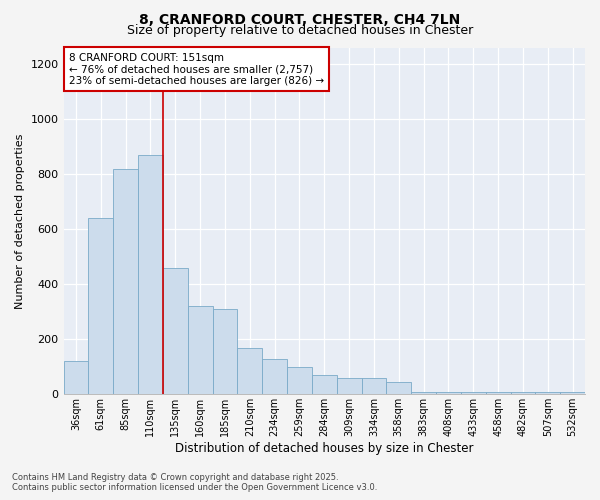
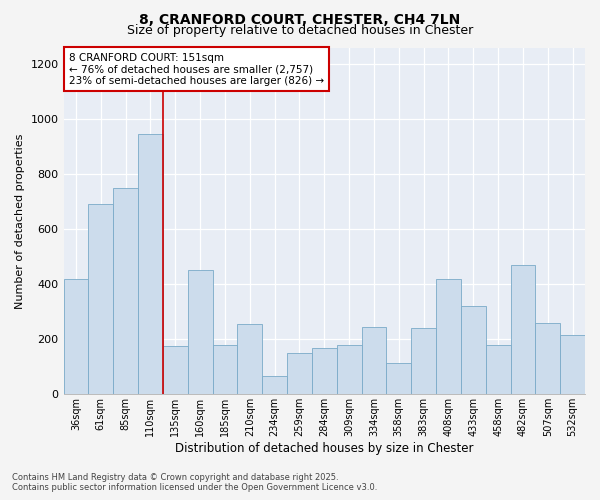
36sqm: 120 -> 420
61sqm: 640 -> 690
85sqm: 820 -> 750
110sqm: 870 -> 945
135sqm: 460 -> 175
160sqm: 320 -> 450
185sqm: 310 -> 180
210sqm: 170 -> 255
234sqm: 130 -> 65
259sqm: 100 -> 150
284sqm: 70 -> 170
309sqm: 60 -> 180
334sqm: 60 -> 245
358sqm: 45 -> 115
383sqm: 10 -> 240
408sqm: 10 -> 420
433sqm: 10 -> 320
458sqm: 10 -> 180
482sqm: 10 -> 470
507sqm: 10 -> 260
532sqm: 10 -> 215
